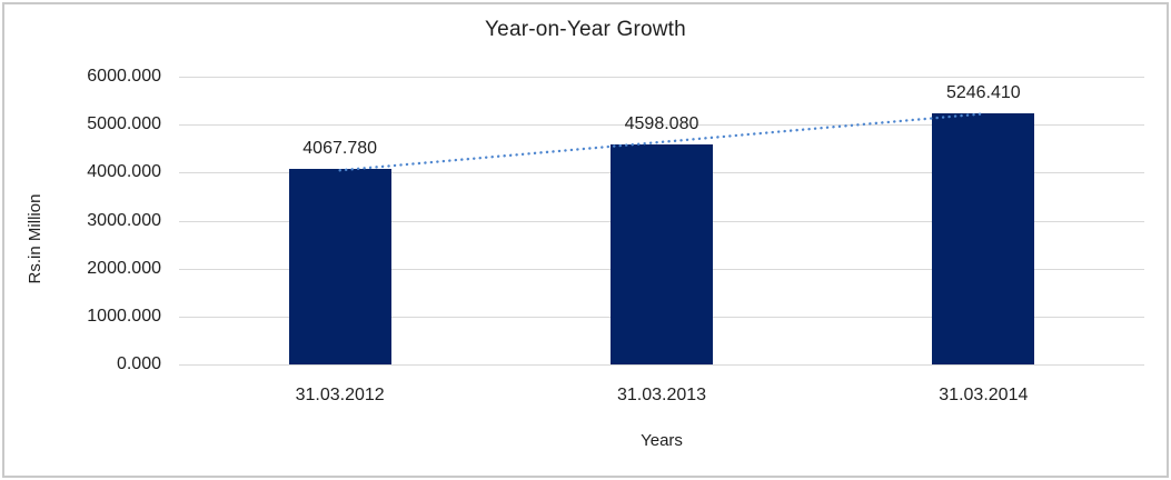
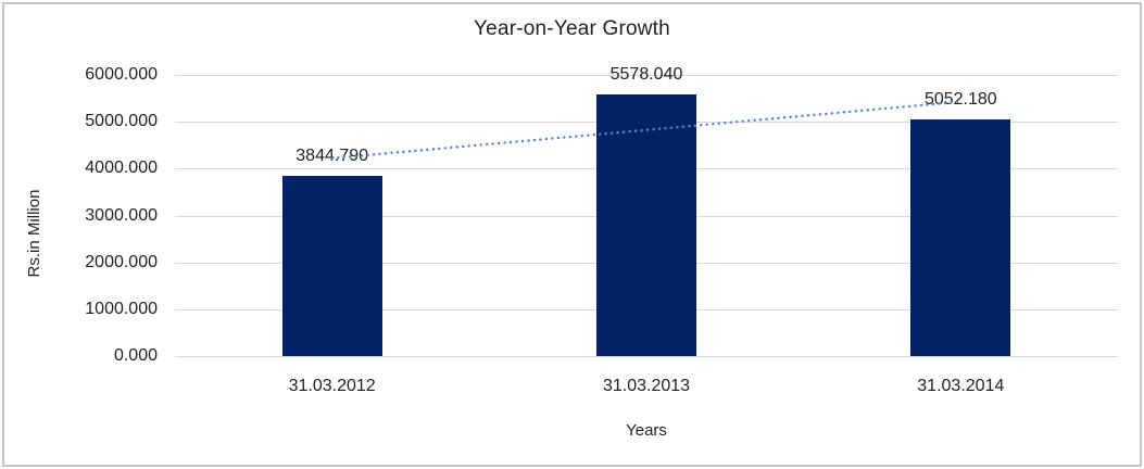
31.03.2012: 4067.780 -> 3844.790
31.03.2013: 4598.080 -> 5578.040
31.03.2014: 5246.410 -> 5052.180
